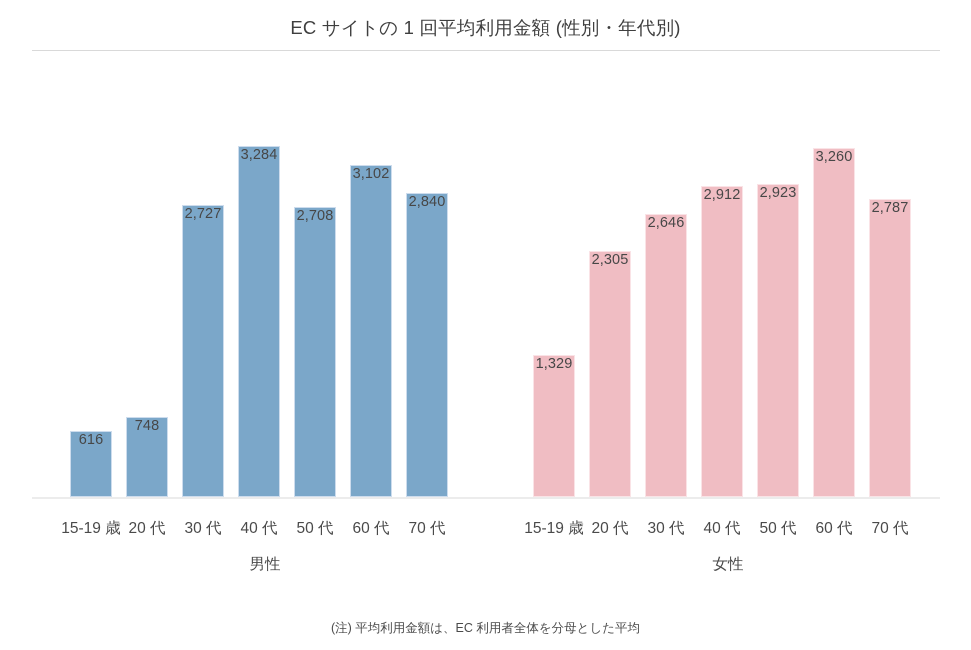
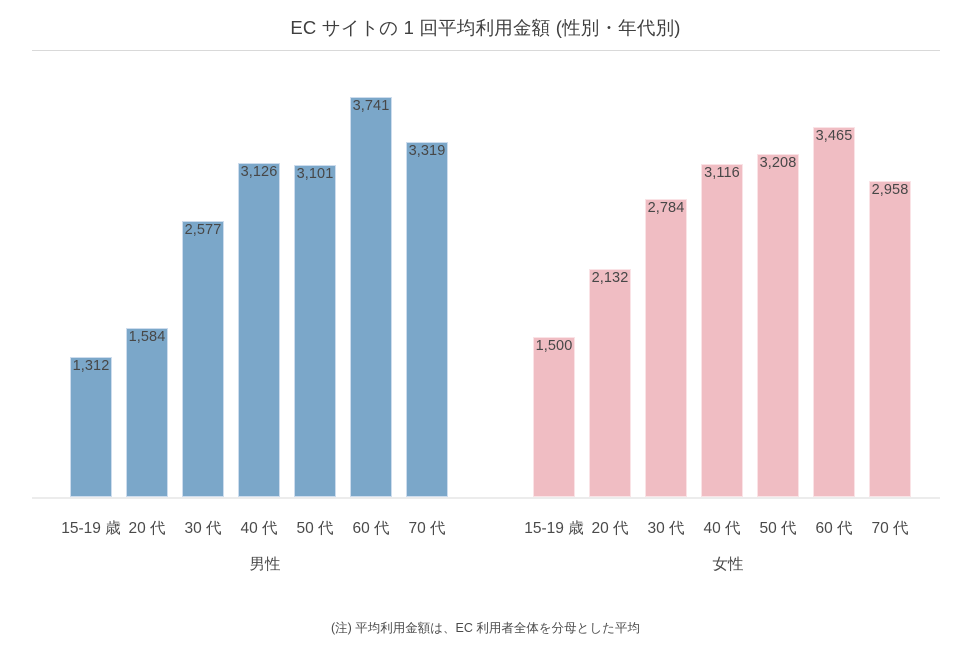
男性/15-19 歳: 616 -> 1,312
女性/15-19 歳: 1,329 -> 1,500
男性/20 代: 748 -> 1,584
女性/20 代: 2,305 -> 2,132
男性/30 代: 2,727 -> 2,577
女性/30 代: 2,646 -> 2,784
男性/40 代: 3,284 -> 3,126
女性/40 代: 2,912 -> 3,116
男性/50 代: 2,708 -> 3,101
女性/50 代: 2,923 -> 3,208
男性/60 代: 3,102 -> 3,741
女性/60 代: 3,260 -> 3,465
男性/70 代: 2,840 -> 3,319
女性/70 代: 2,787 -> 2,958
